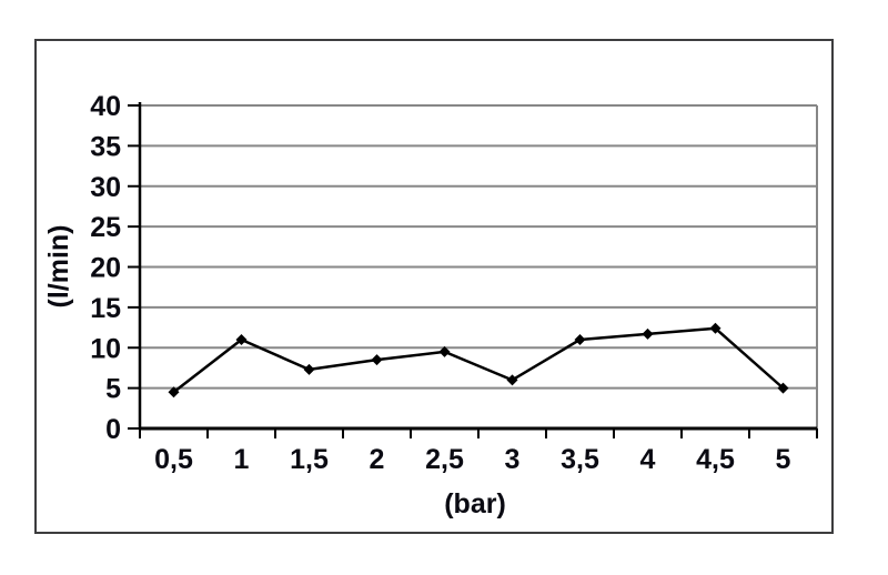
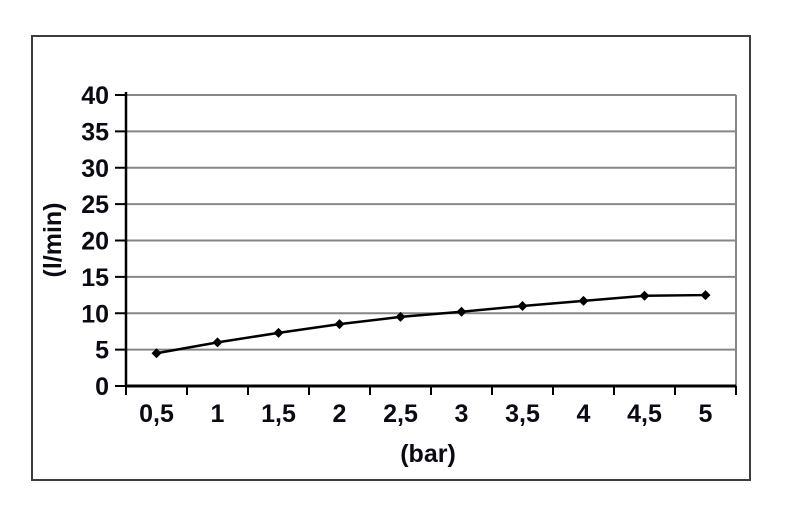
1: 11 -> 6
3: 6 -> 10
5: 5 -> 12
